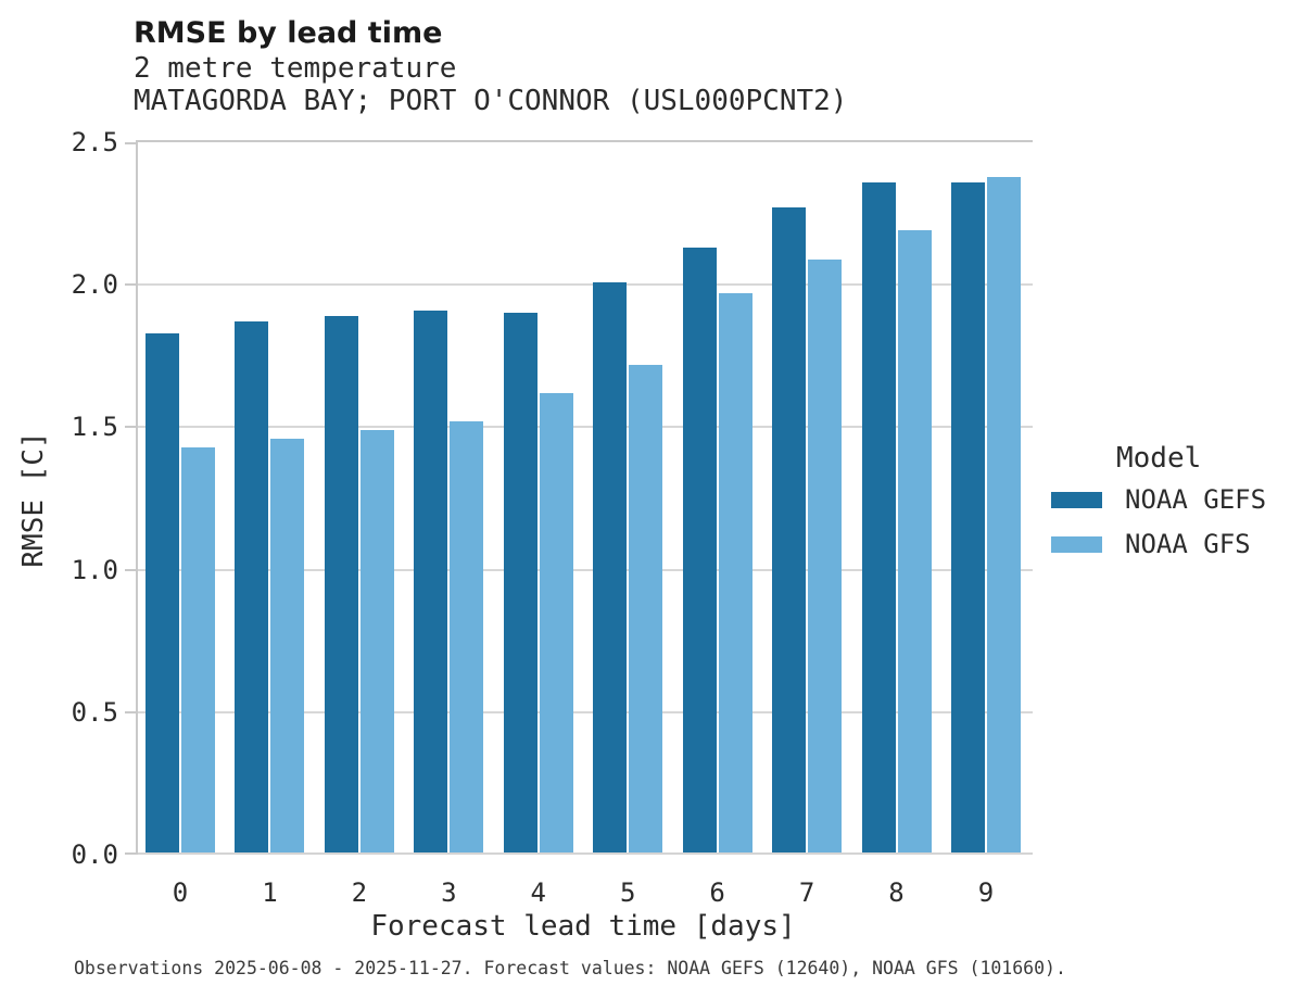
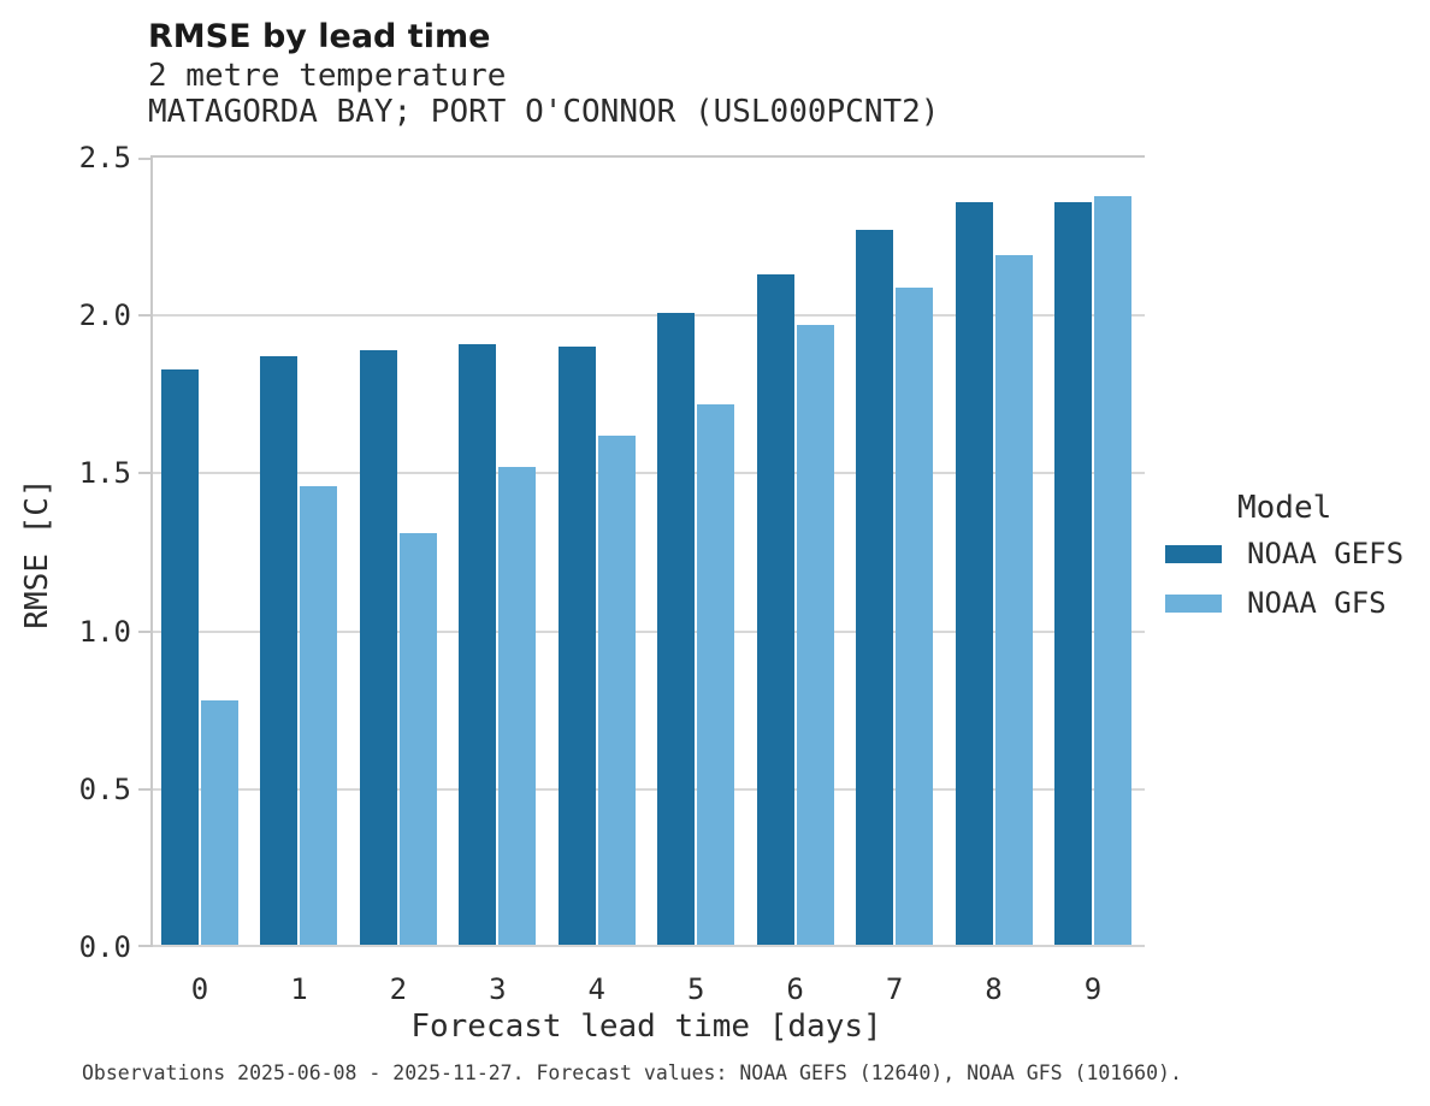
NOAA GFS/0: 1.43 -> 0.78
NOAA GFS/2: 1.49 -> 1.31
